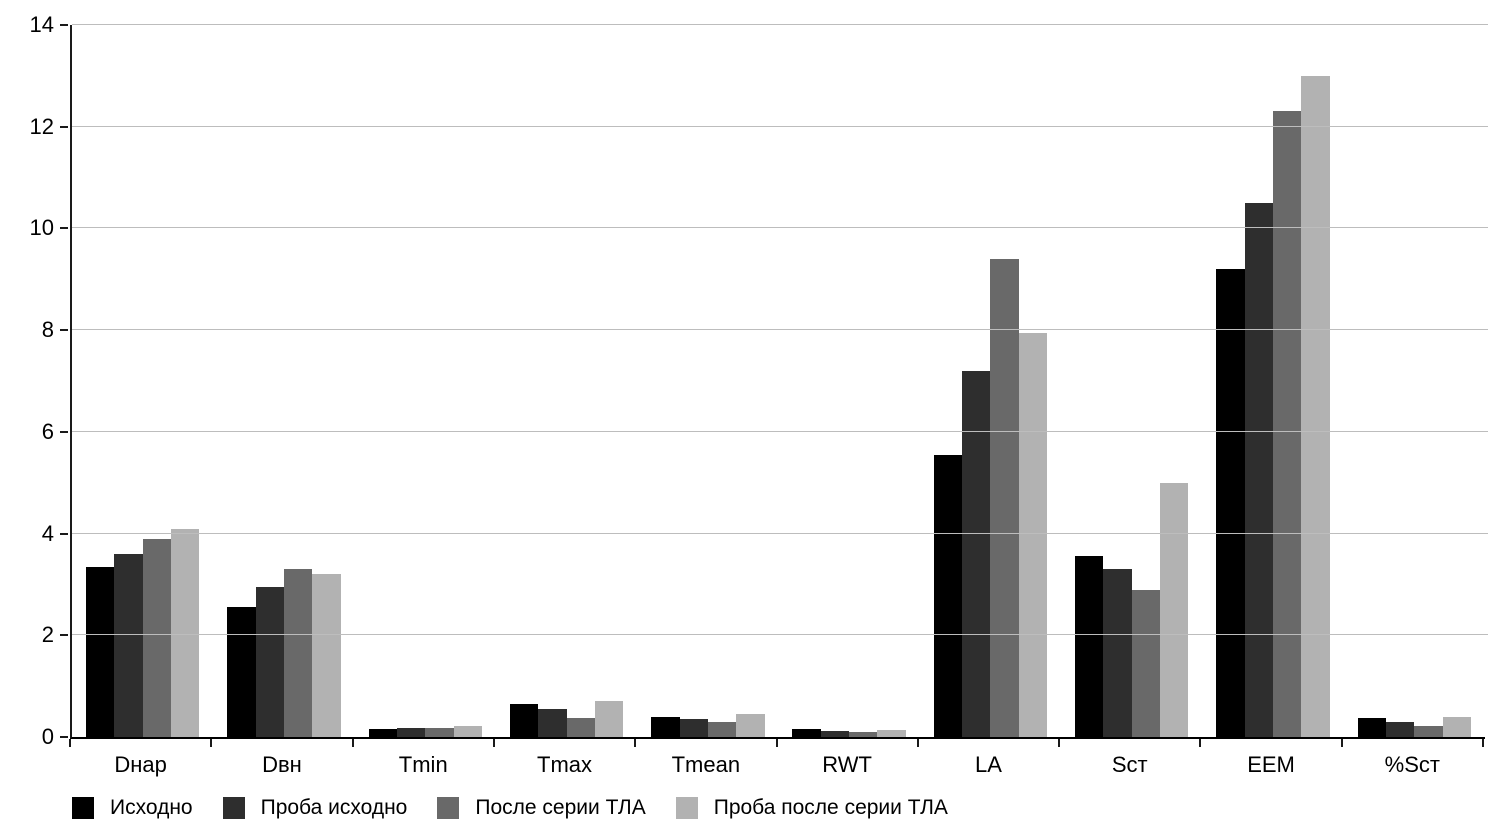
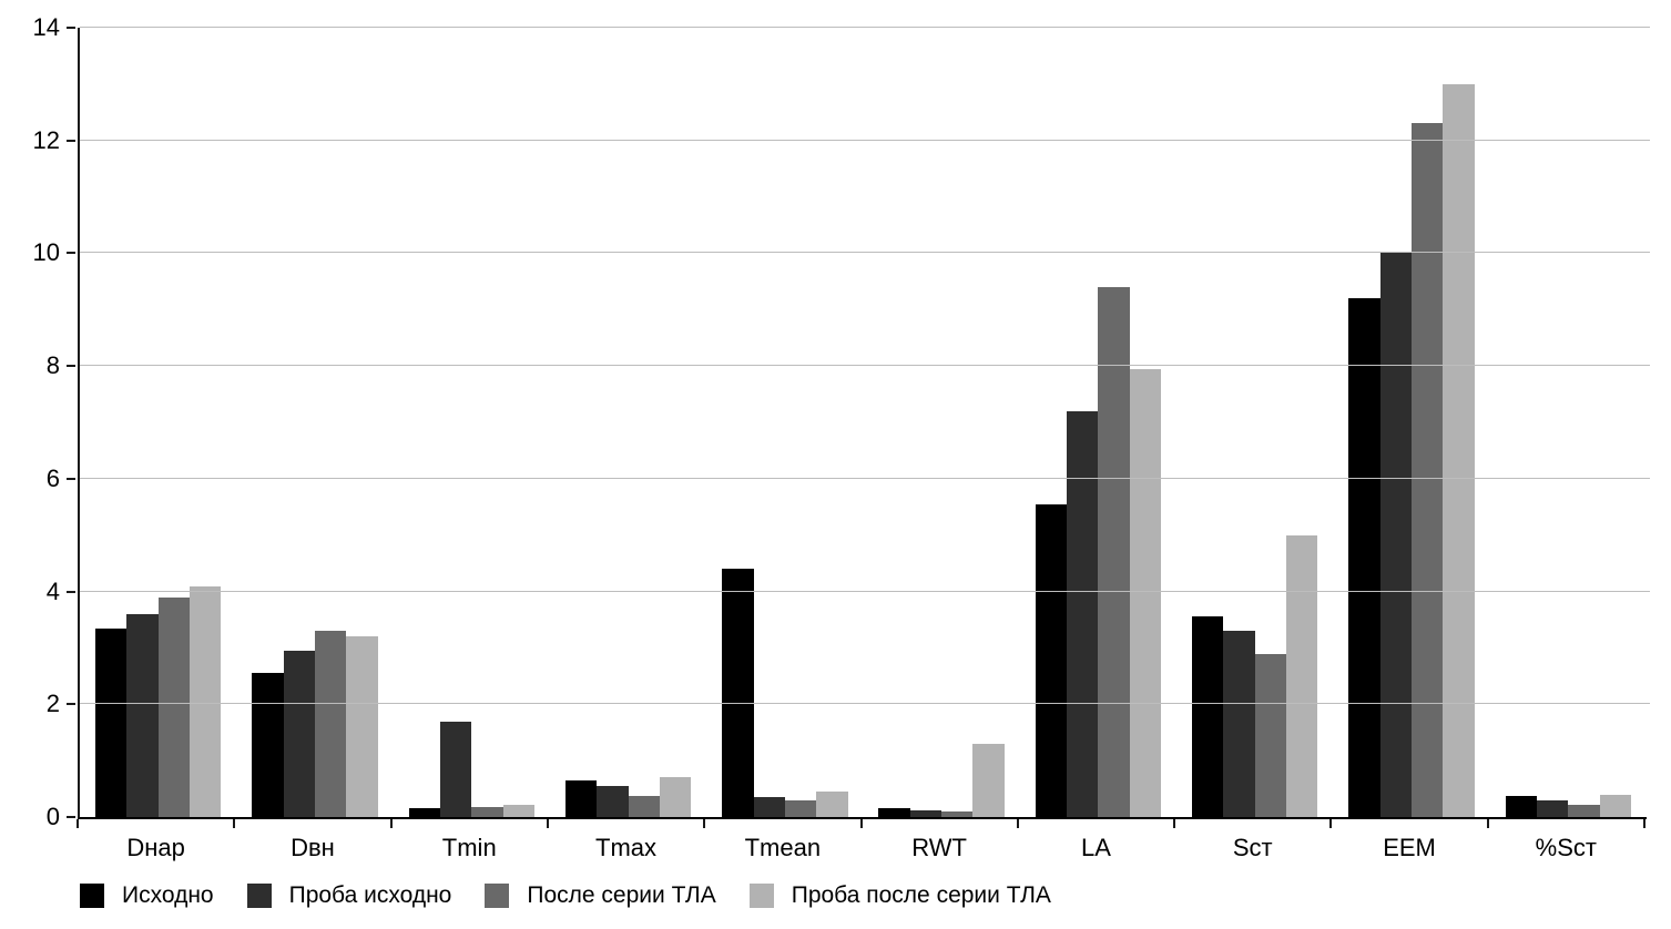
Проба исходно/Tmin: 0.2 -> 1.7
Исходно/Tmean: 0.4 -> 4.4
Проба после серии ТЛА/RWT: 0.1 -> 1.3
Проба исходно/EEM: 10.5 -> 10.0
